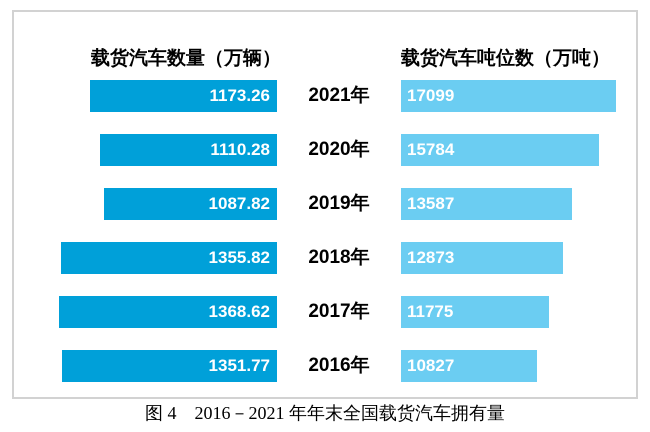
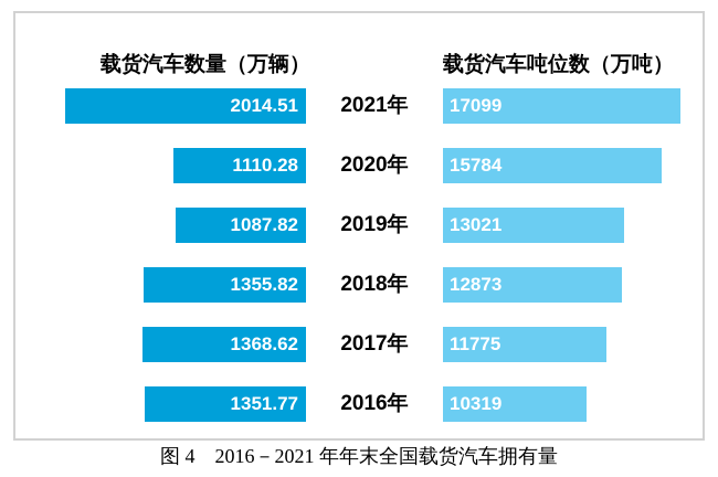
载货汽车数量（万辆）/2021年: 1173.26 -> 2014.51
载货汽车吨位数（万吨）/2019年: 13587 -> 13021
载货汽车吨位数（万吨）/2016年: 10827 -> 10319
